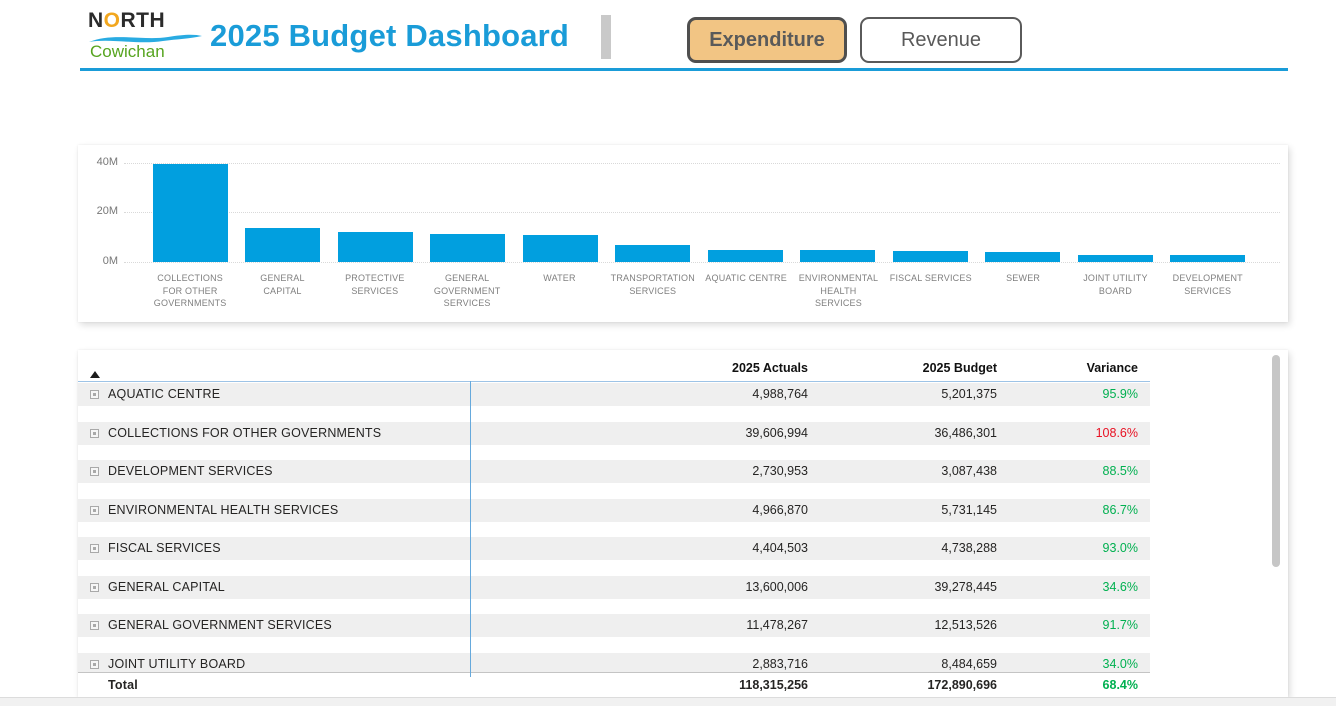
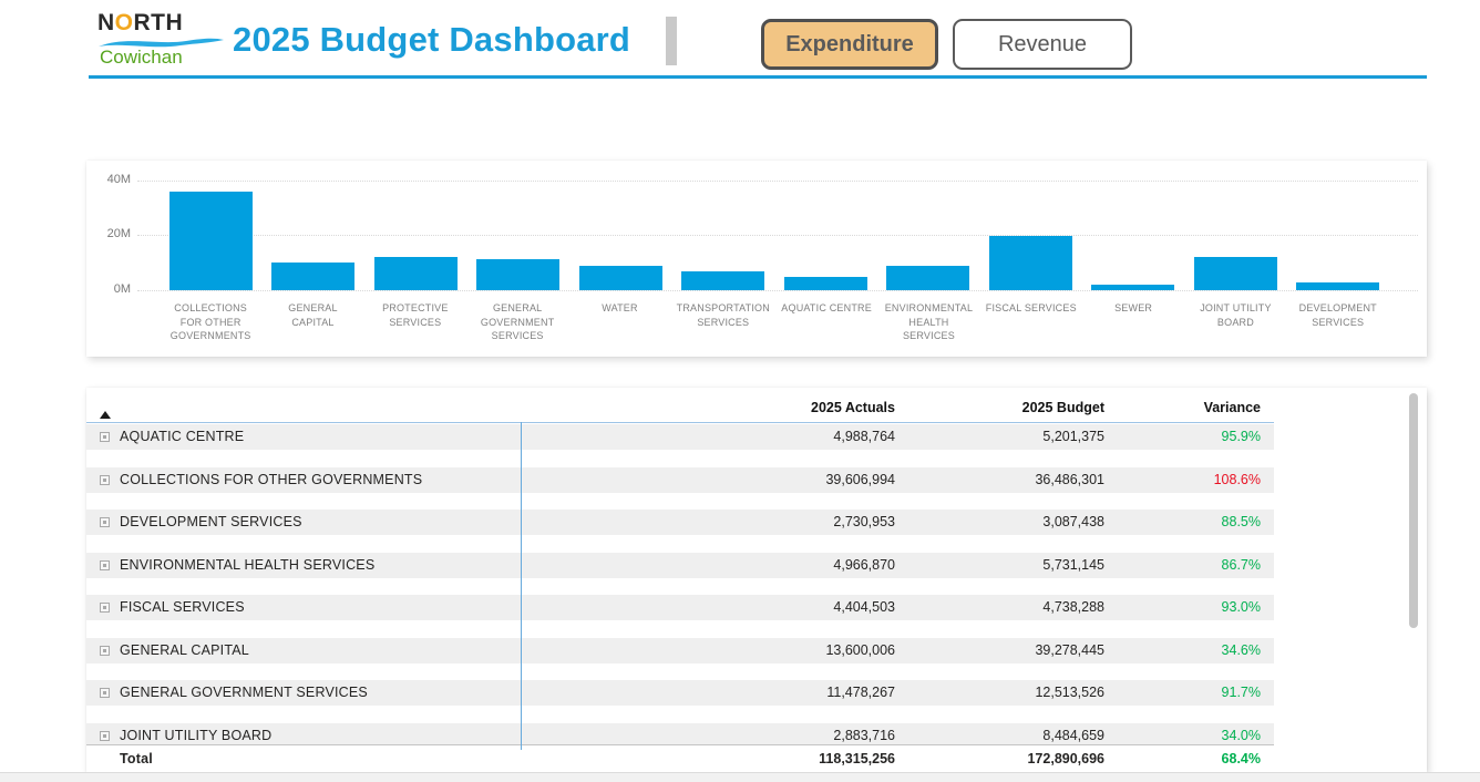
COLLECTIONS FOR OTHER GOVERNMENTS: 40M -> 36M
GENERAL CAPITAL: 14M -> 10M
WATER: 11M -> 9M
ENVIRONMENTAL HEALTH SERVICES: 5M -> 9M
FISCAL SERVICES: 4M -> 20M
SEWER: 4M -> 2M
JOINT UTILITY BOARD: 3M -> 12M
